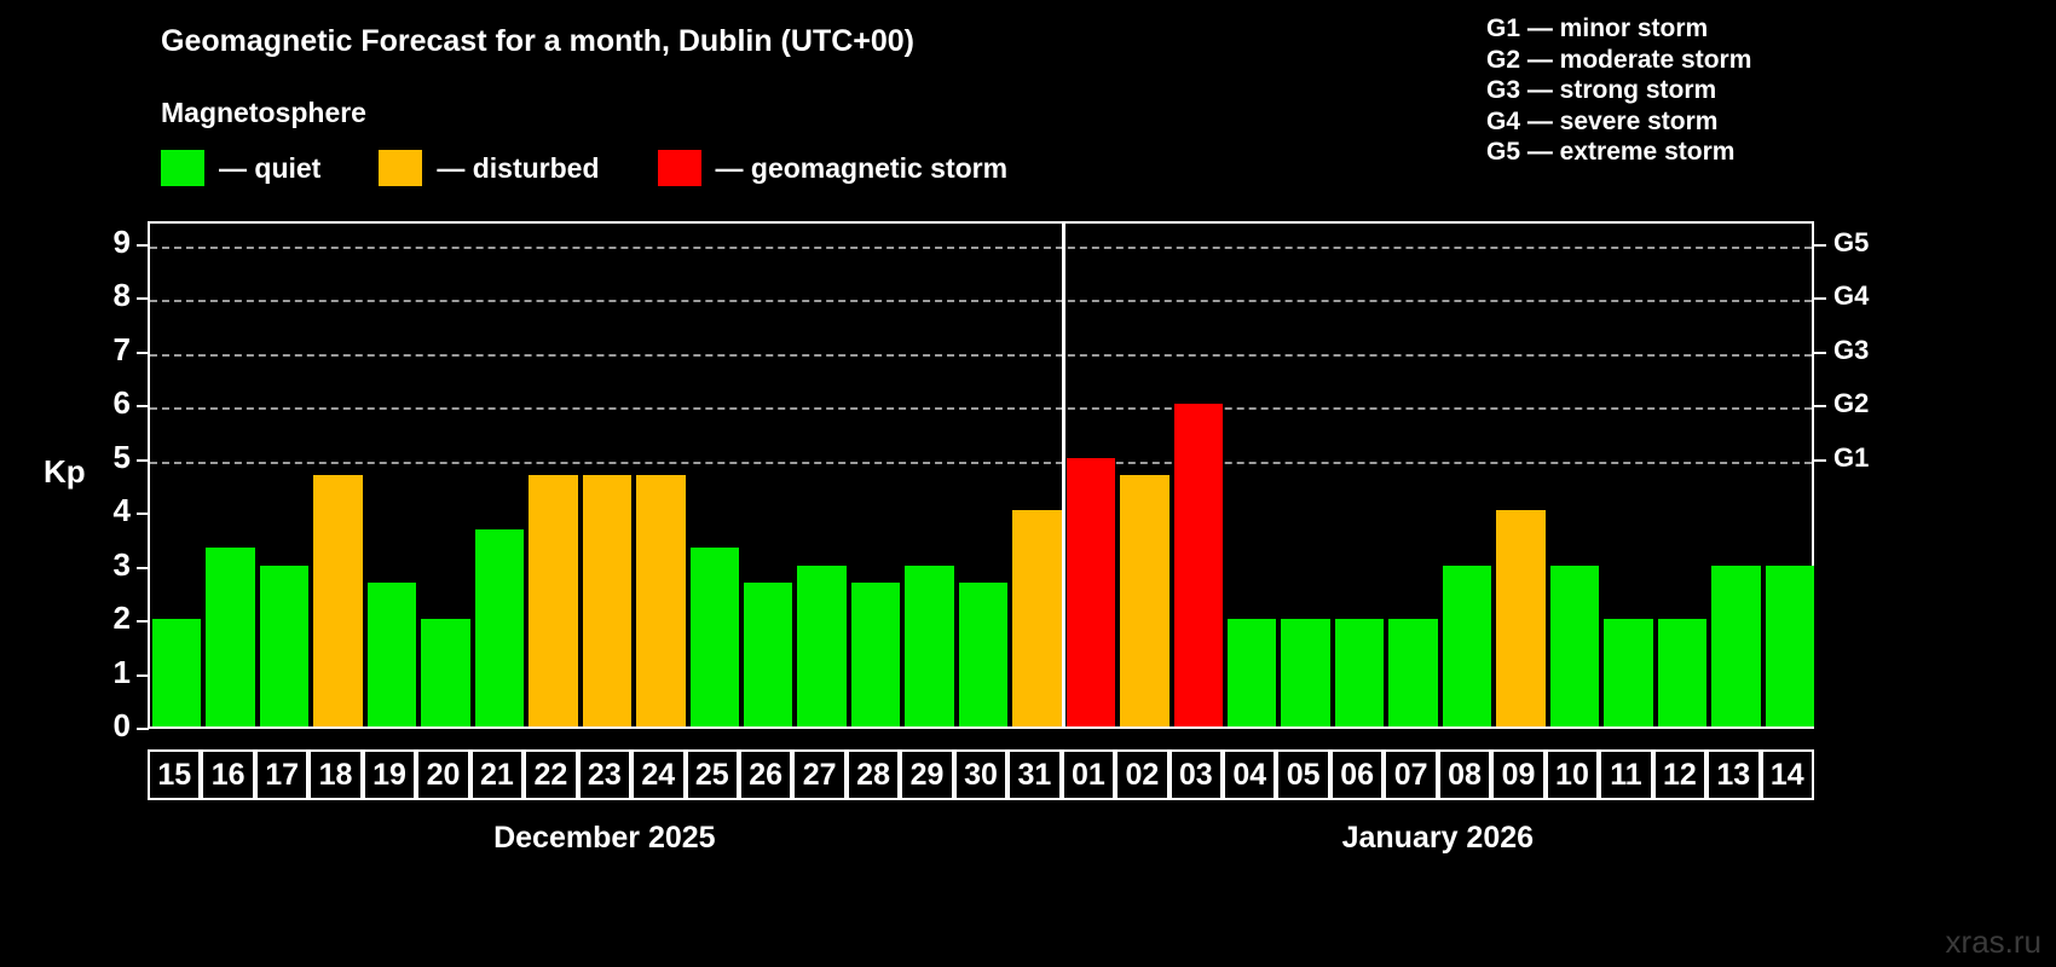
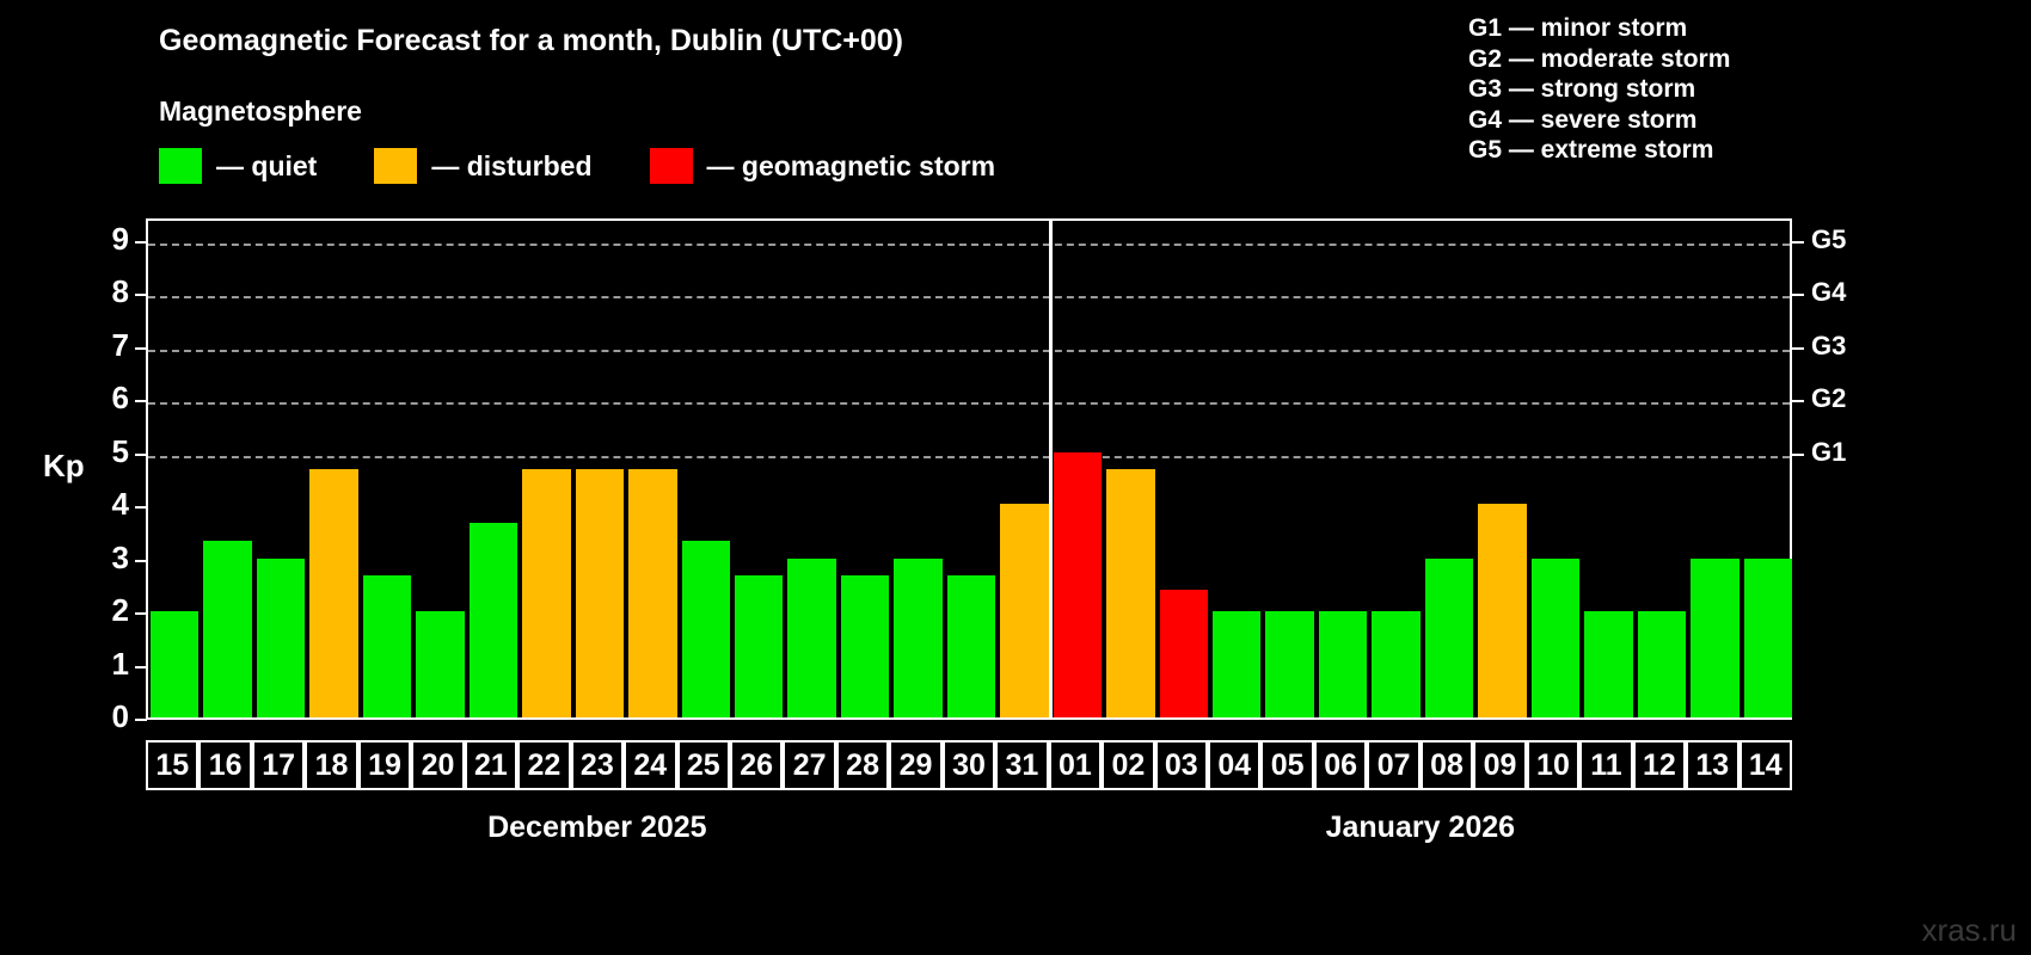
03: 6.0 -> 2.4
